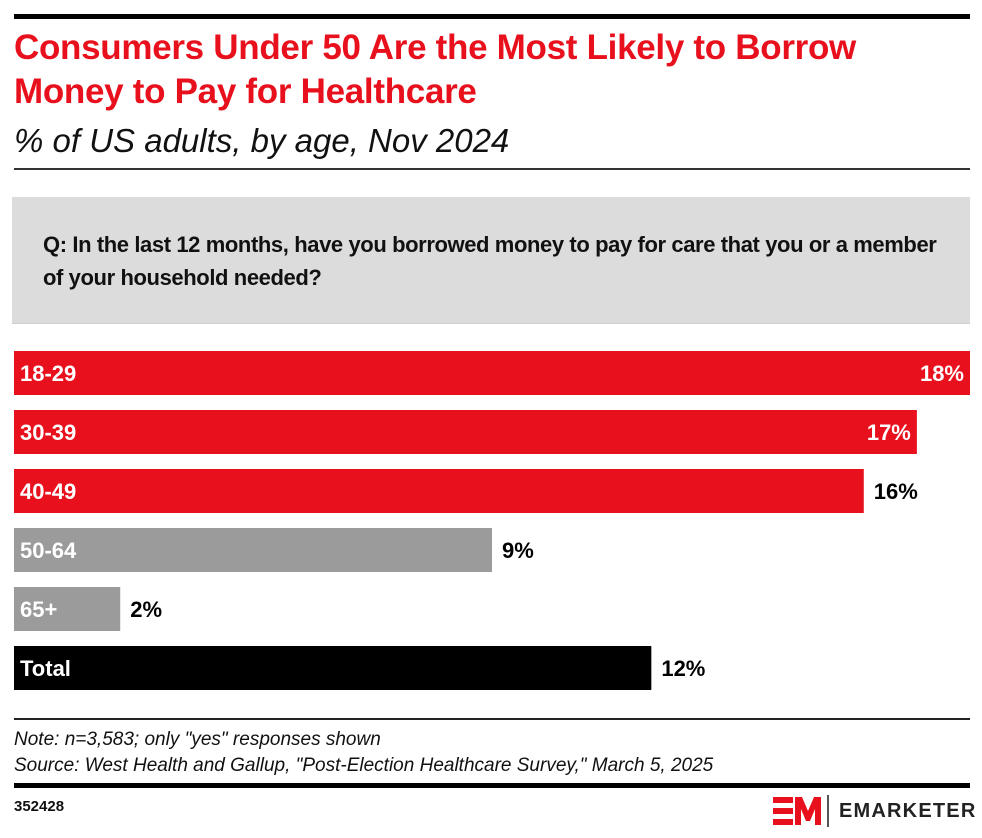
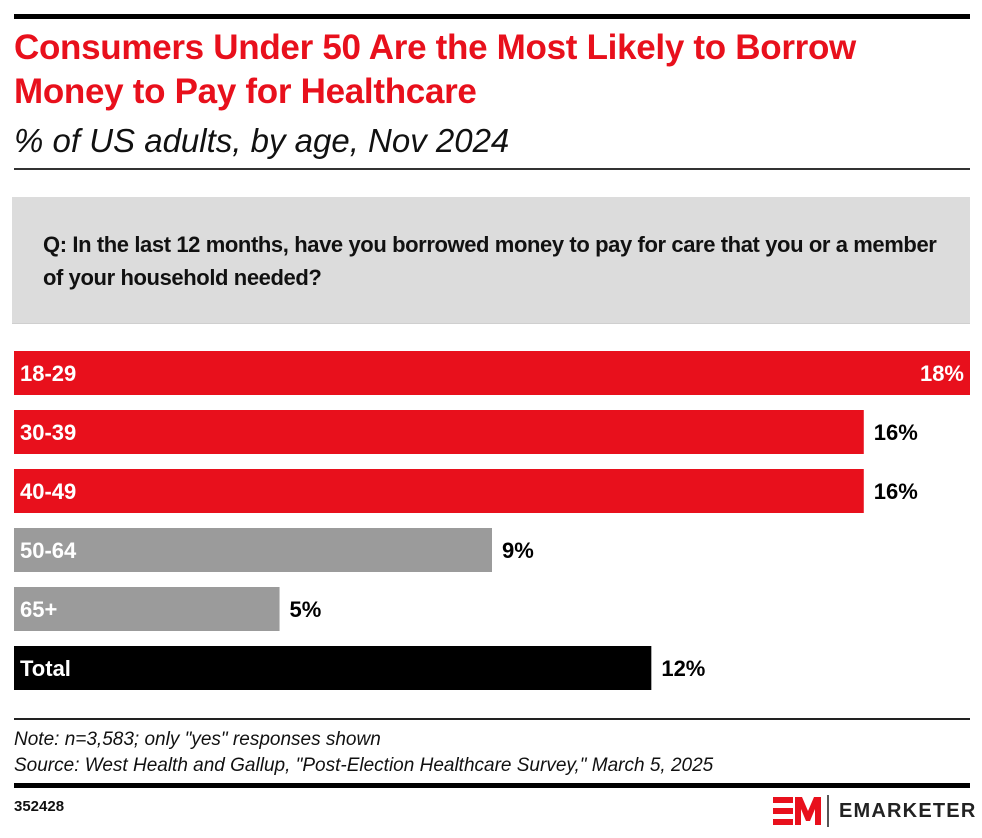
30-39: 17% -> 16%
65+: 2% -> 5%
